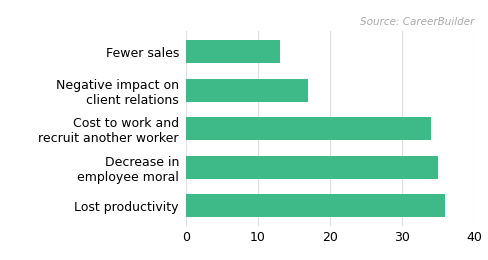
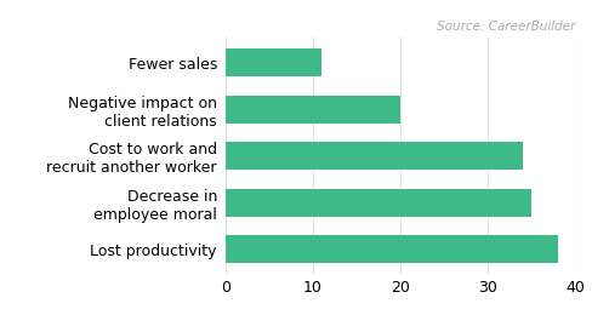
Fewer sales: 13 -> 11
Negative impact on client relations: 17 -> 20
Lost productivity: 36 -> 38
